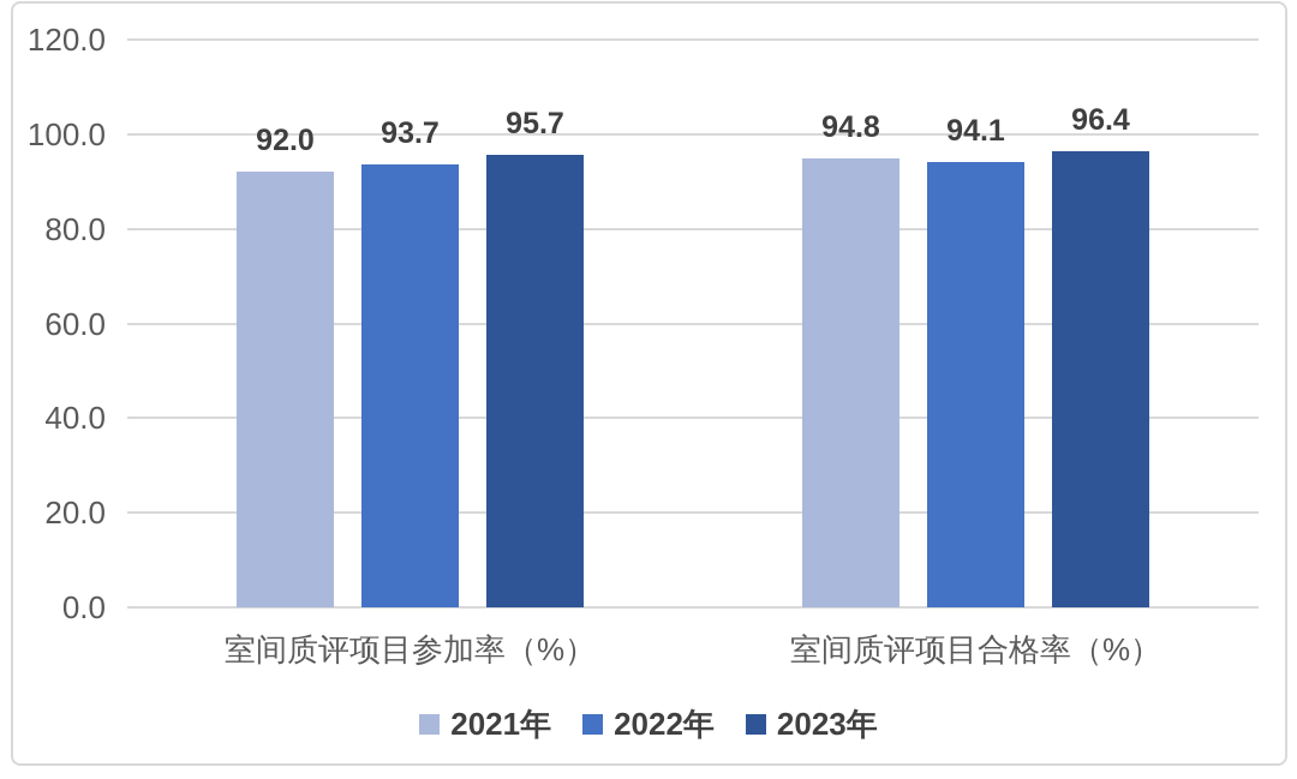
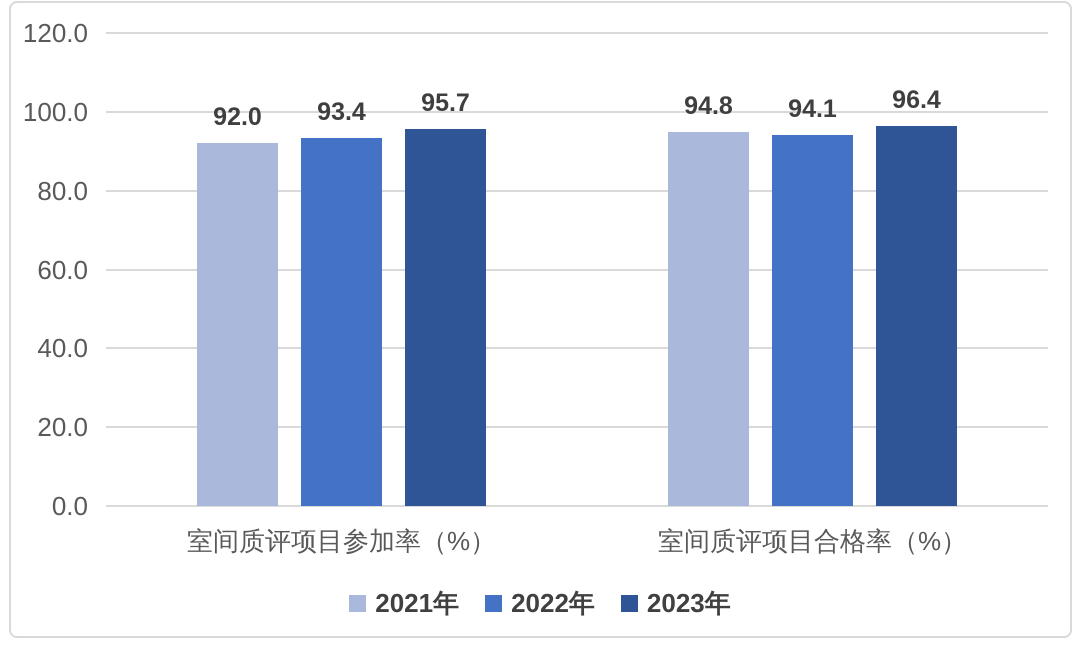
2022年/室间质评项目参加率（%）: 93.7 -> 93.4
